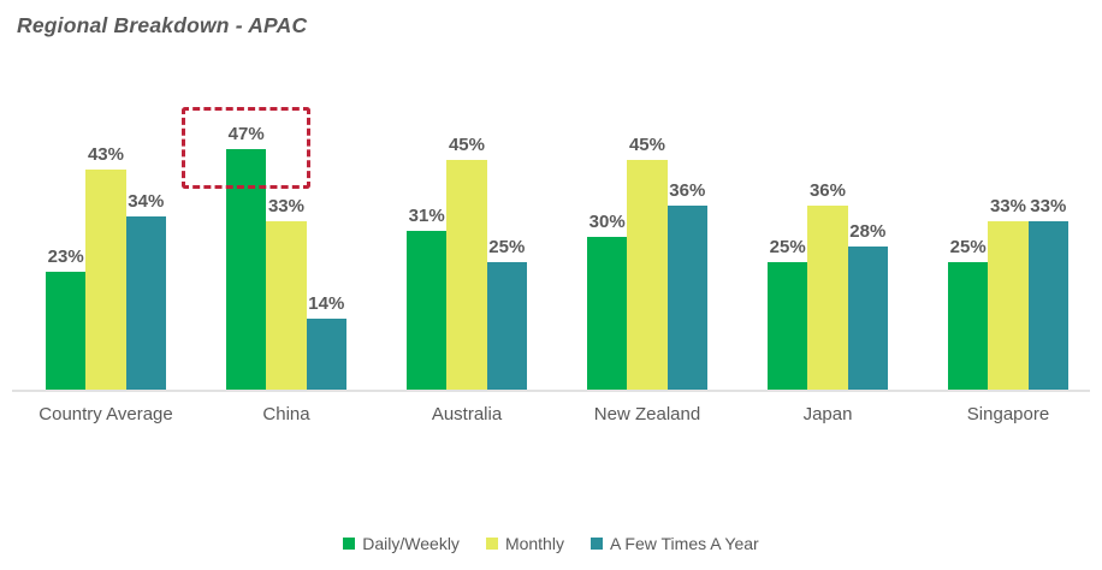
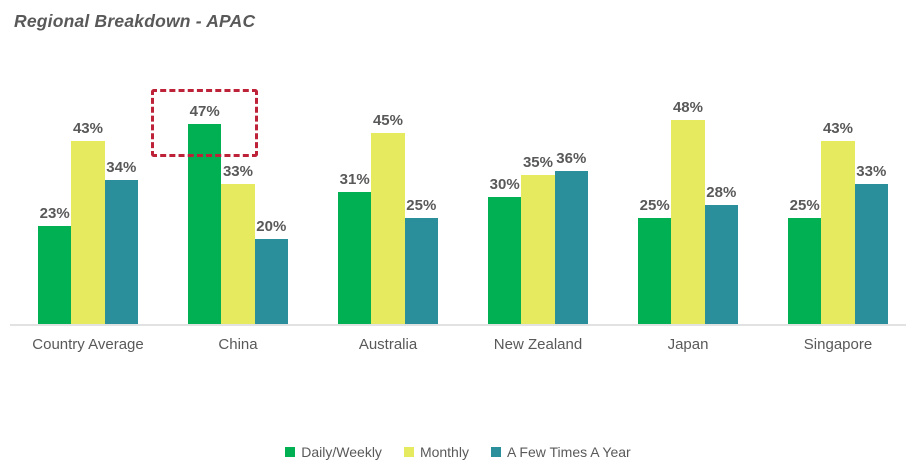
A Few Times A Year/China: 14% -> 20%
Monthly/New Zealand: 45% -> 35%
Monthly/Japan: 36% -> 48%
Monthly/Singapore: 33% -> 43%
